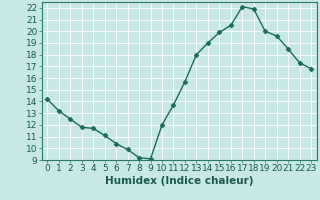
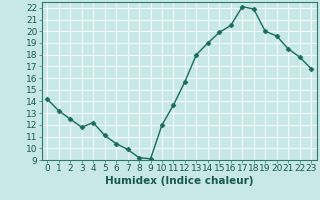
4: 11.7 -> 12.2
22: 17.3 -> 17.8
